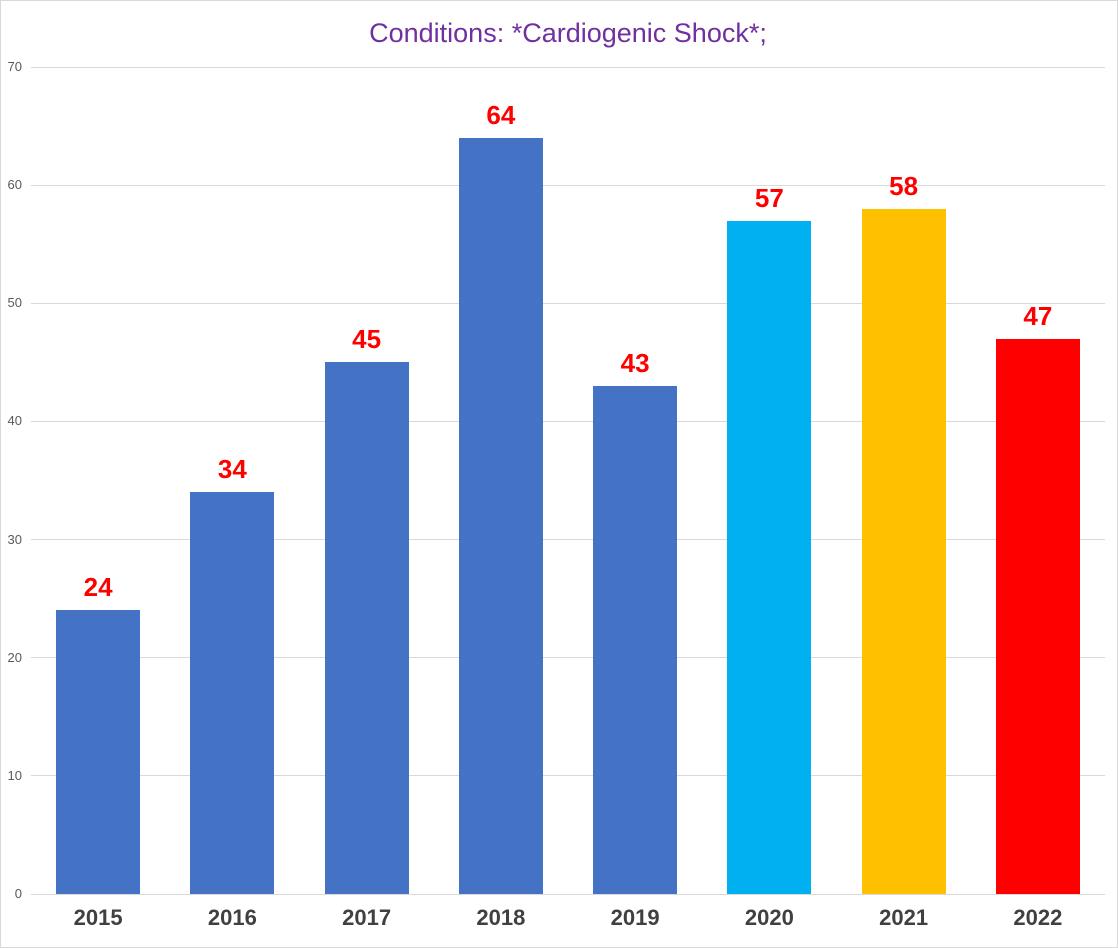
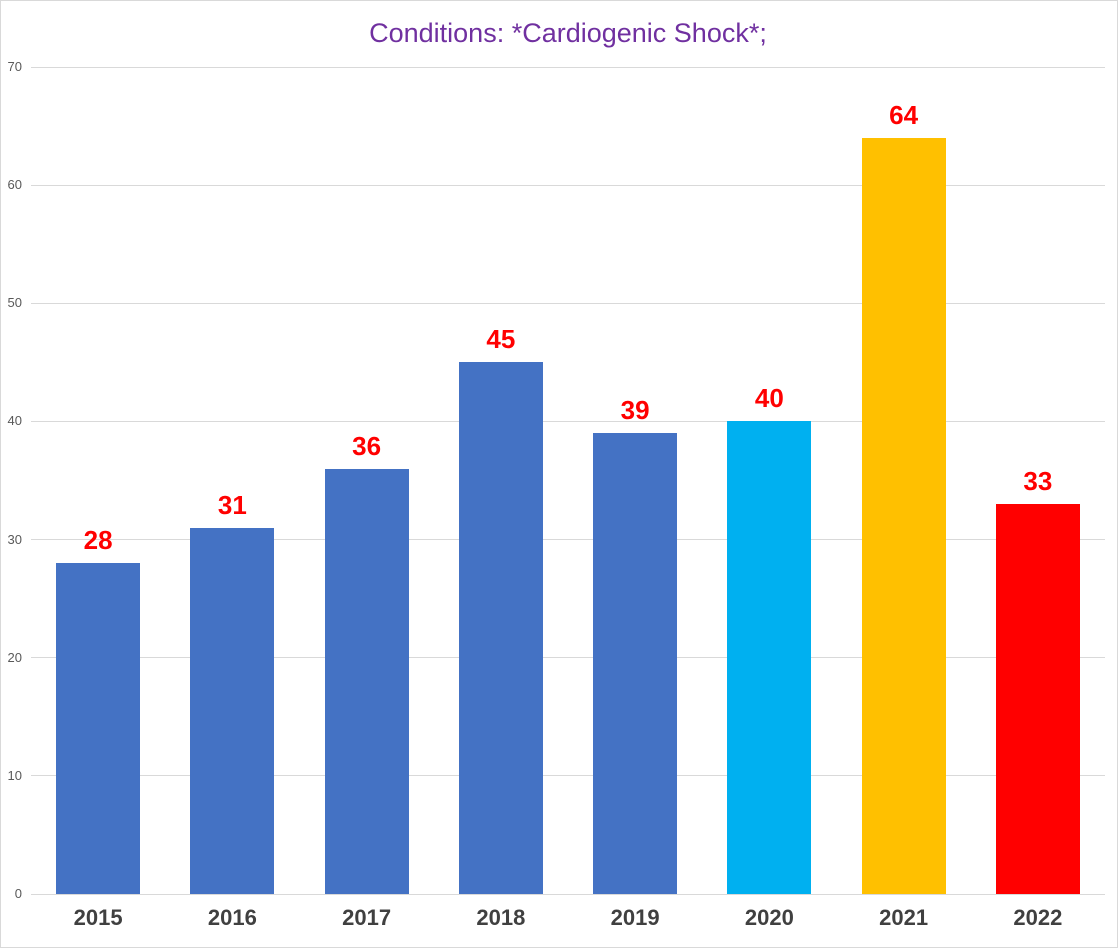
2015: 24 -> 28
2016: 34 -> 31
2017: 45 -> 36
2018: 64 -> 45
2019: 43 -> 39
2020: 57 -> 40
2021: 58 -> 64
2022: 47 -> 33
